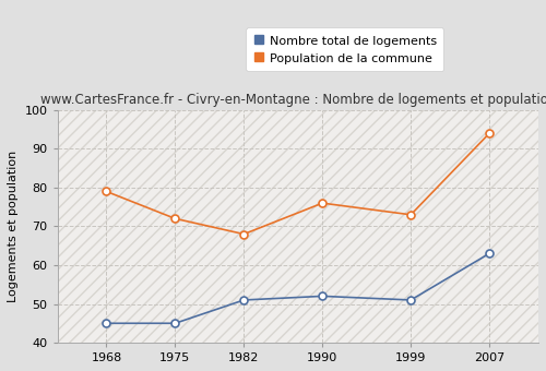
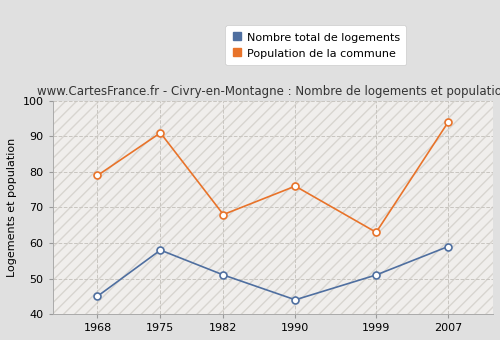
Nombre total de logements/1975: 45 -> 58
Population de la commune/1975: 72 -> 91
Nombre total de logements/1990: 52 -> 44
Population de la commune/1999: 73 -> 63
Nombre total de logements/2007: 63 -> 59
